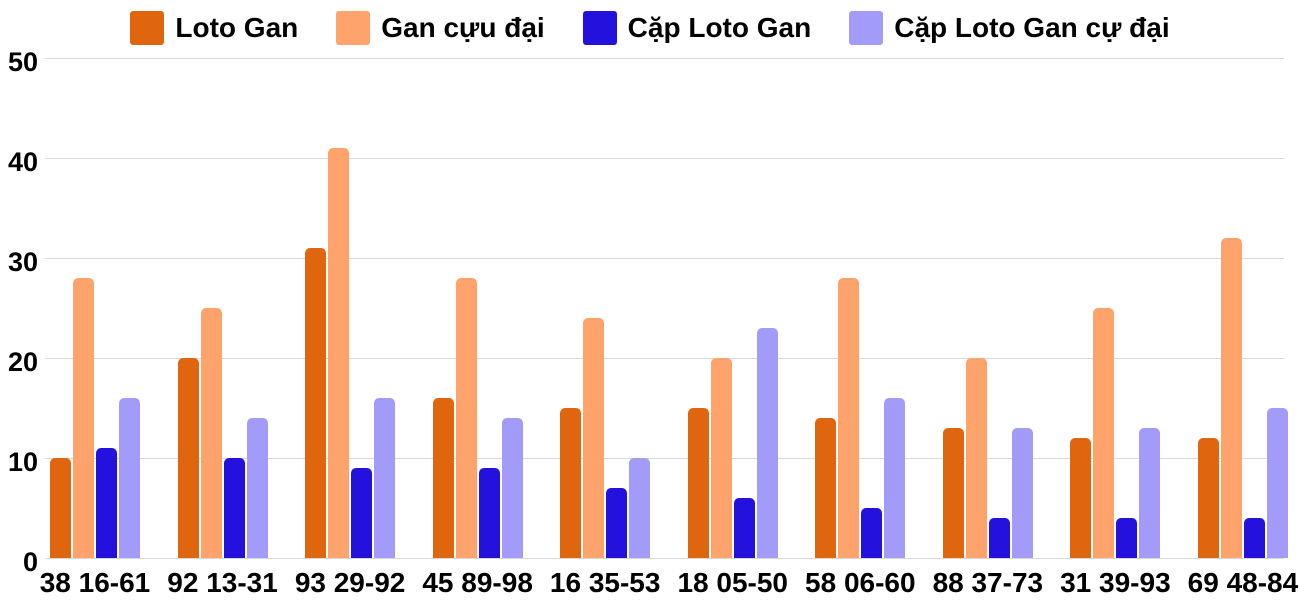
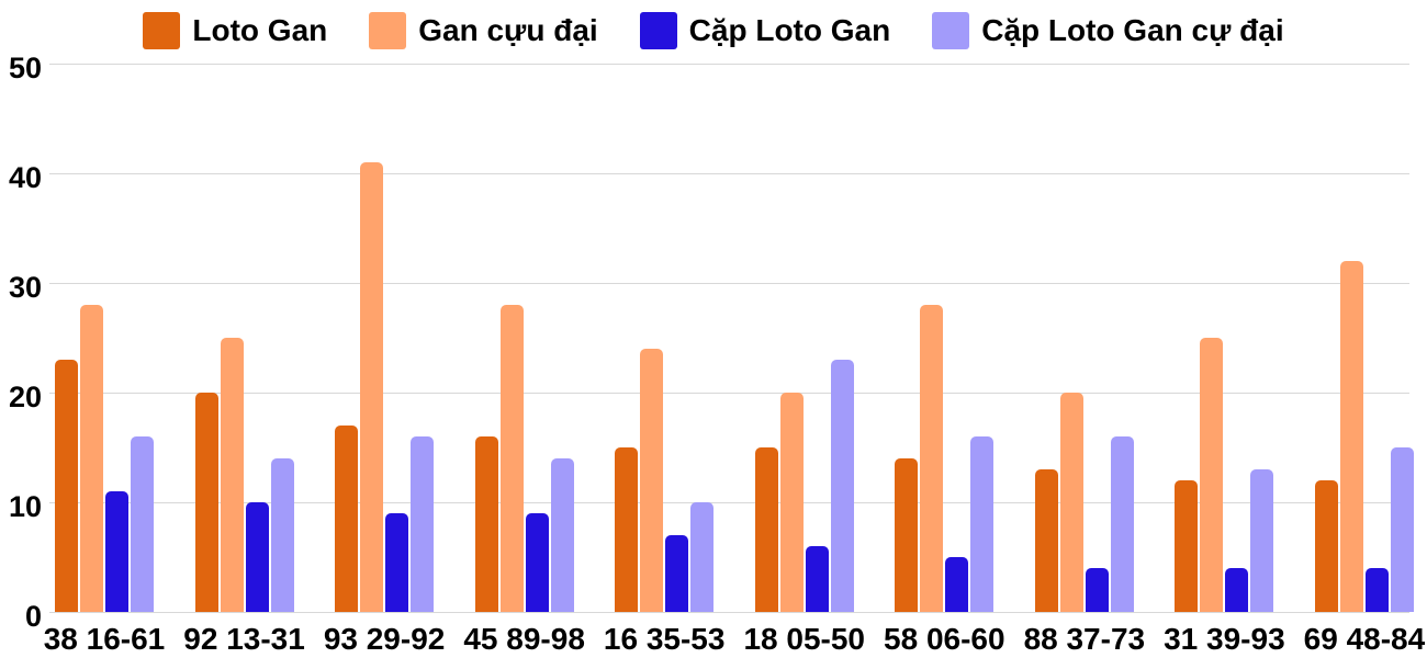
Loto Gan/38 16-61: 10 -> 23
Loto Gan/93 29-92: 31 -> 17
Cặp Loto Gan cự đại/88 37-73: 13 -> 16
